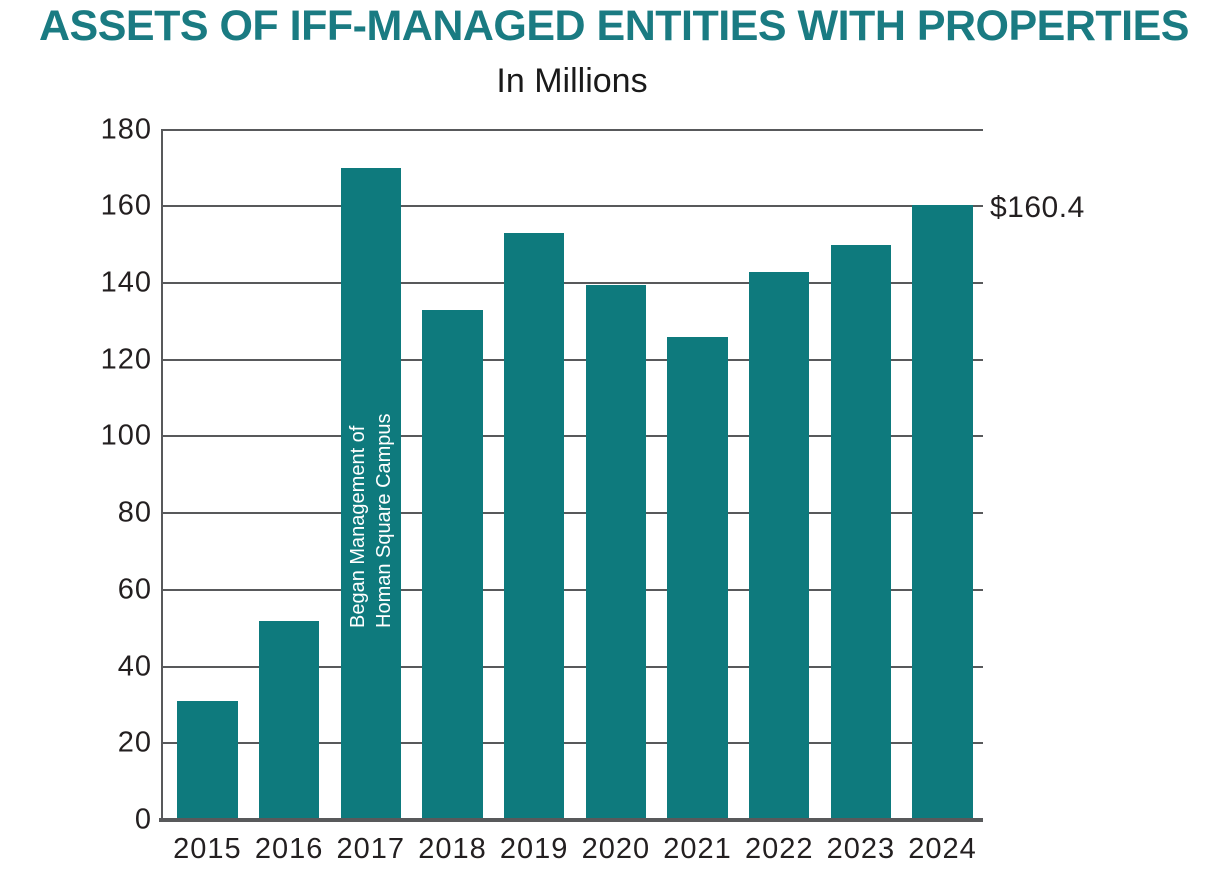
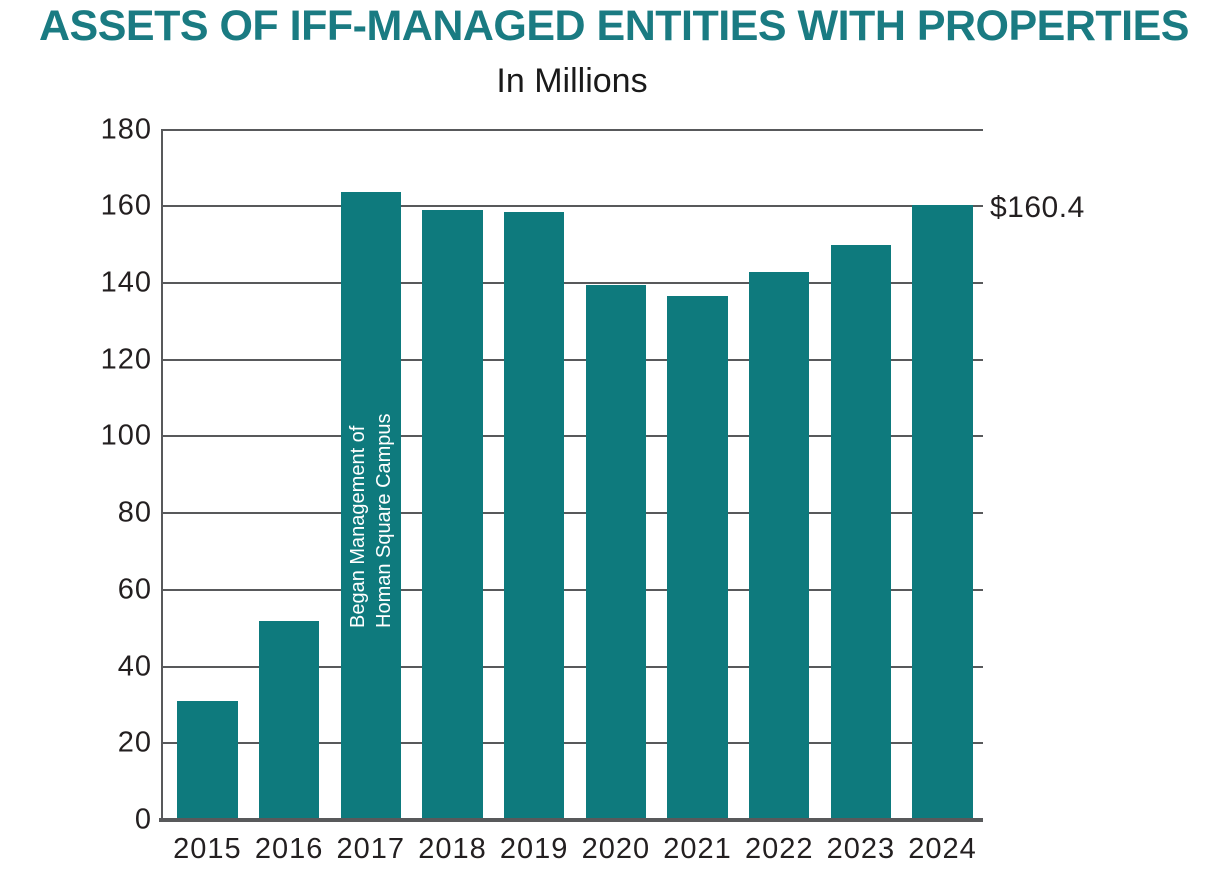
2017: 170 -> 164
2018: 133 -> 159
2019: 153 -> 158
2021: 126 -> 137
